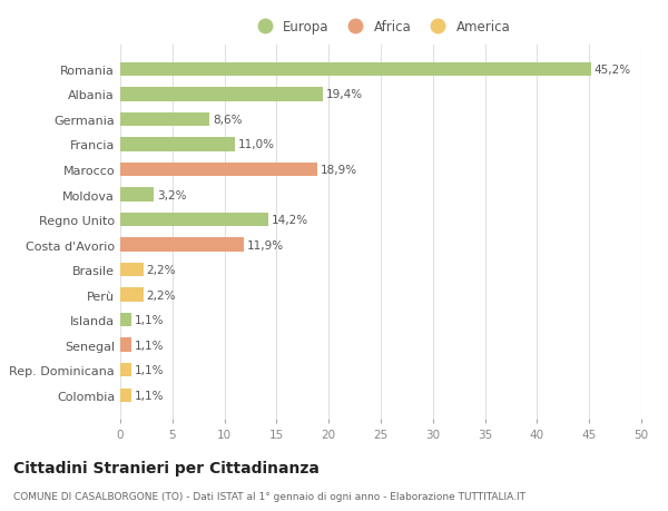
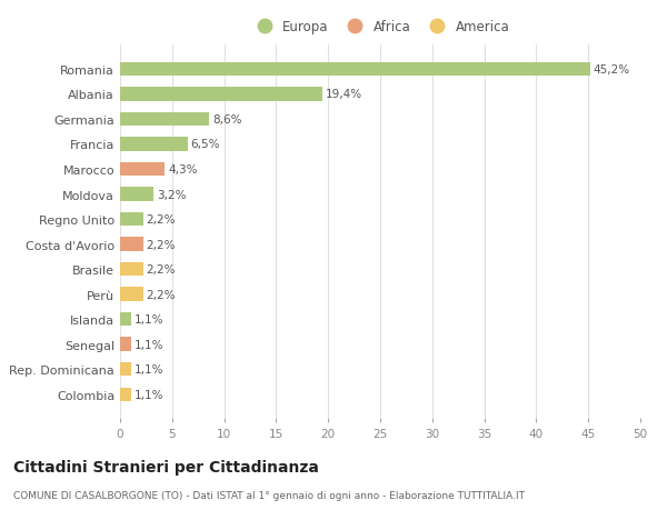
Francia: 11,0% -> 6,5%
Marocco: 18,9% -> 4,3%
Regno Unito: 14,2% -> 2,2%
Costa d'Avorio: 11,9% -> 2,2%
